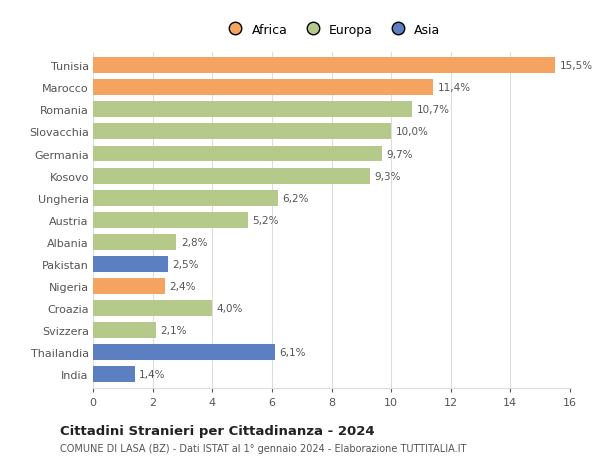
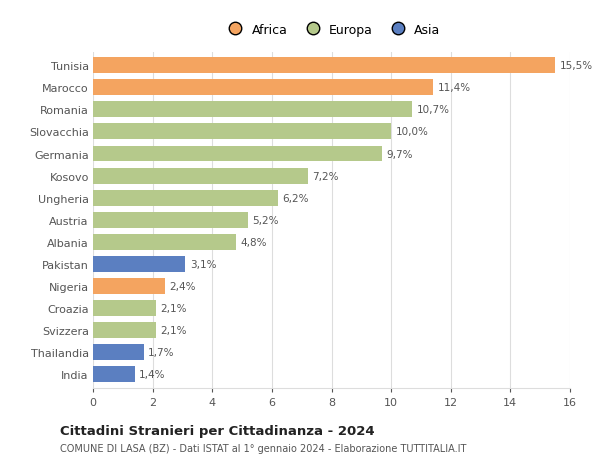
Kosovo: 9,3% -> 7,2%
Albania: 2,8% -> 4,8%
Pakistan: 2,5% -> 3,1%
Croazia: 4,0% -> 2,1%
Thailandia: 6,1% -> 1,7%
